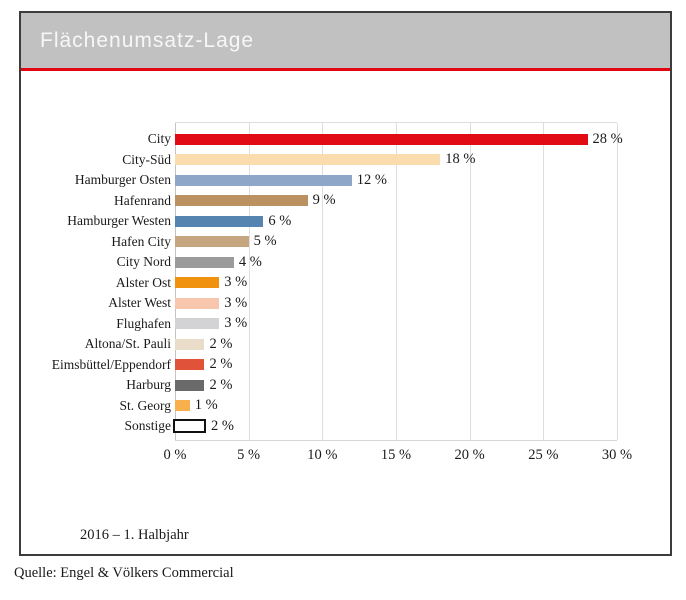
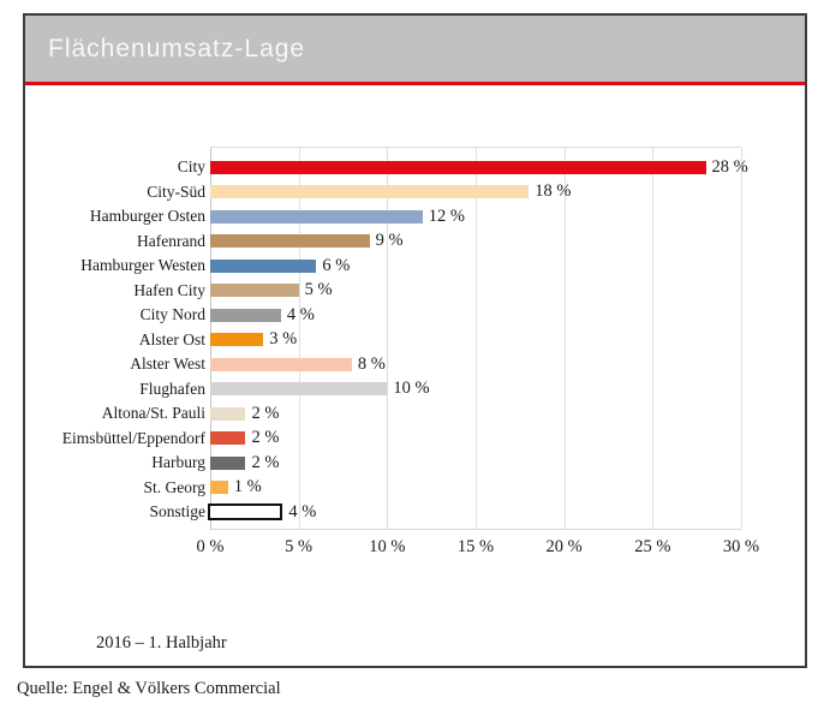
Alster West: 3 -> 8
Flughafen: 3 -> 10
Sonstige: 2 -> 4
